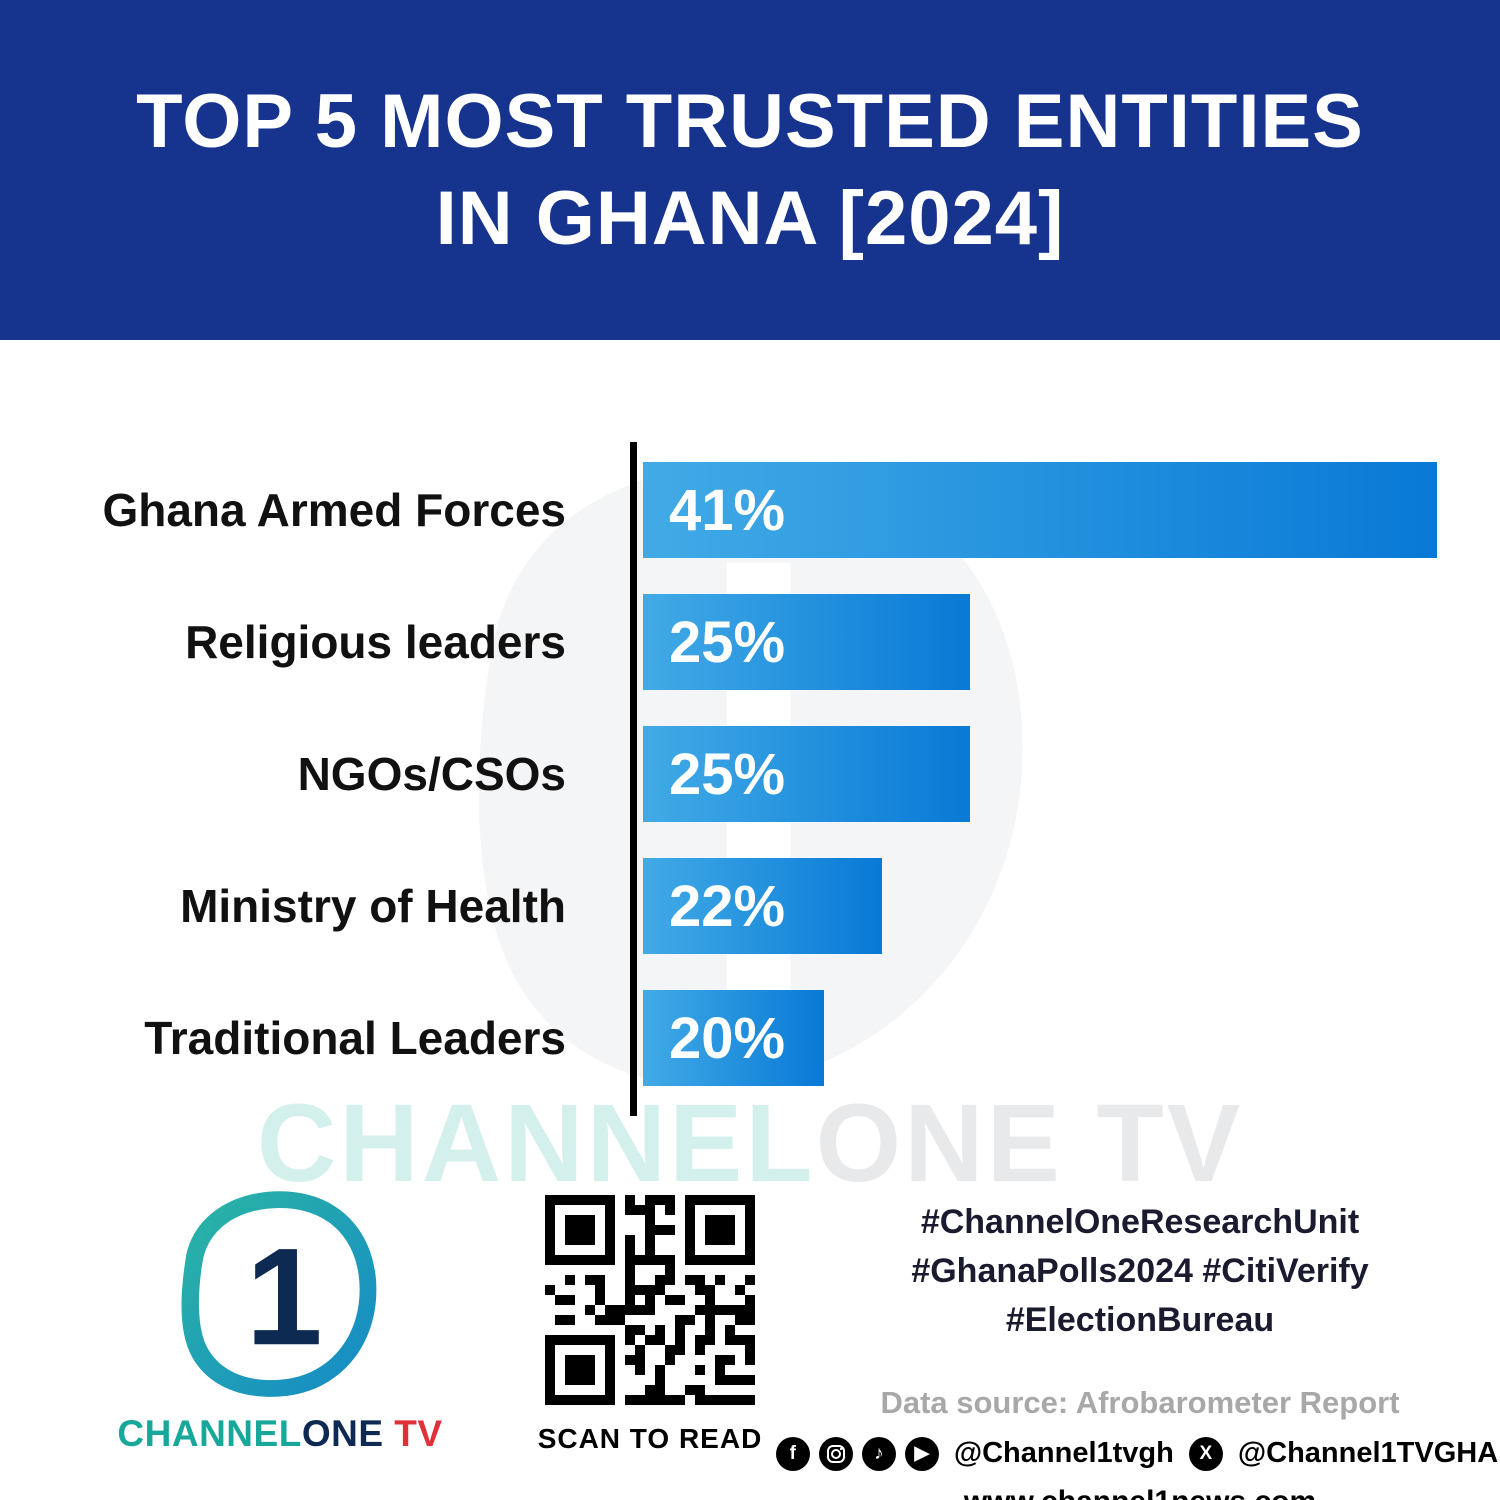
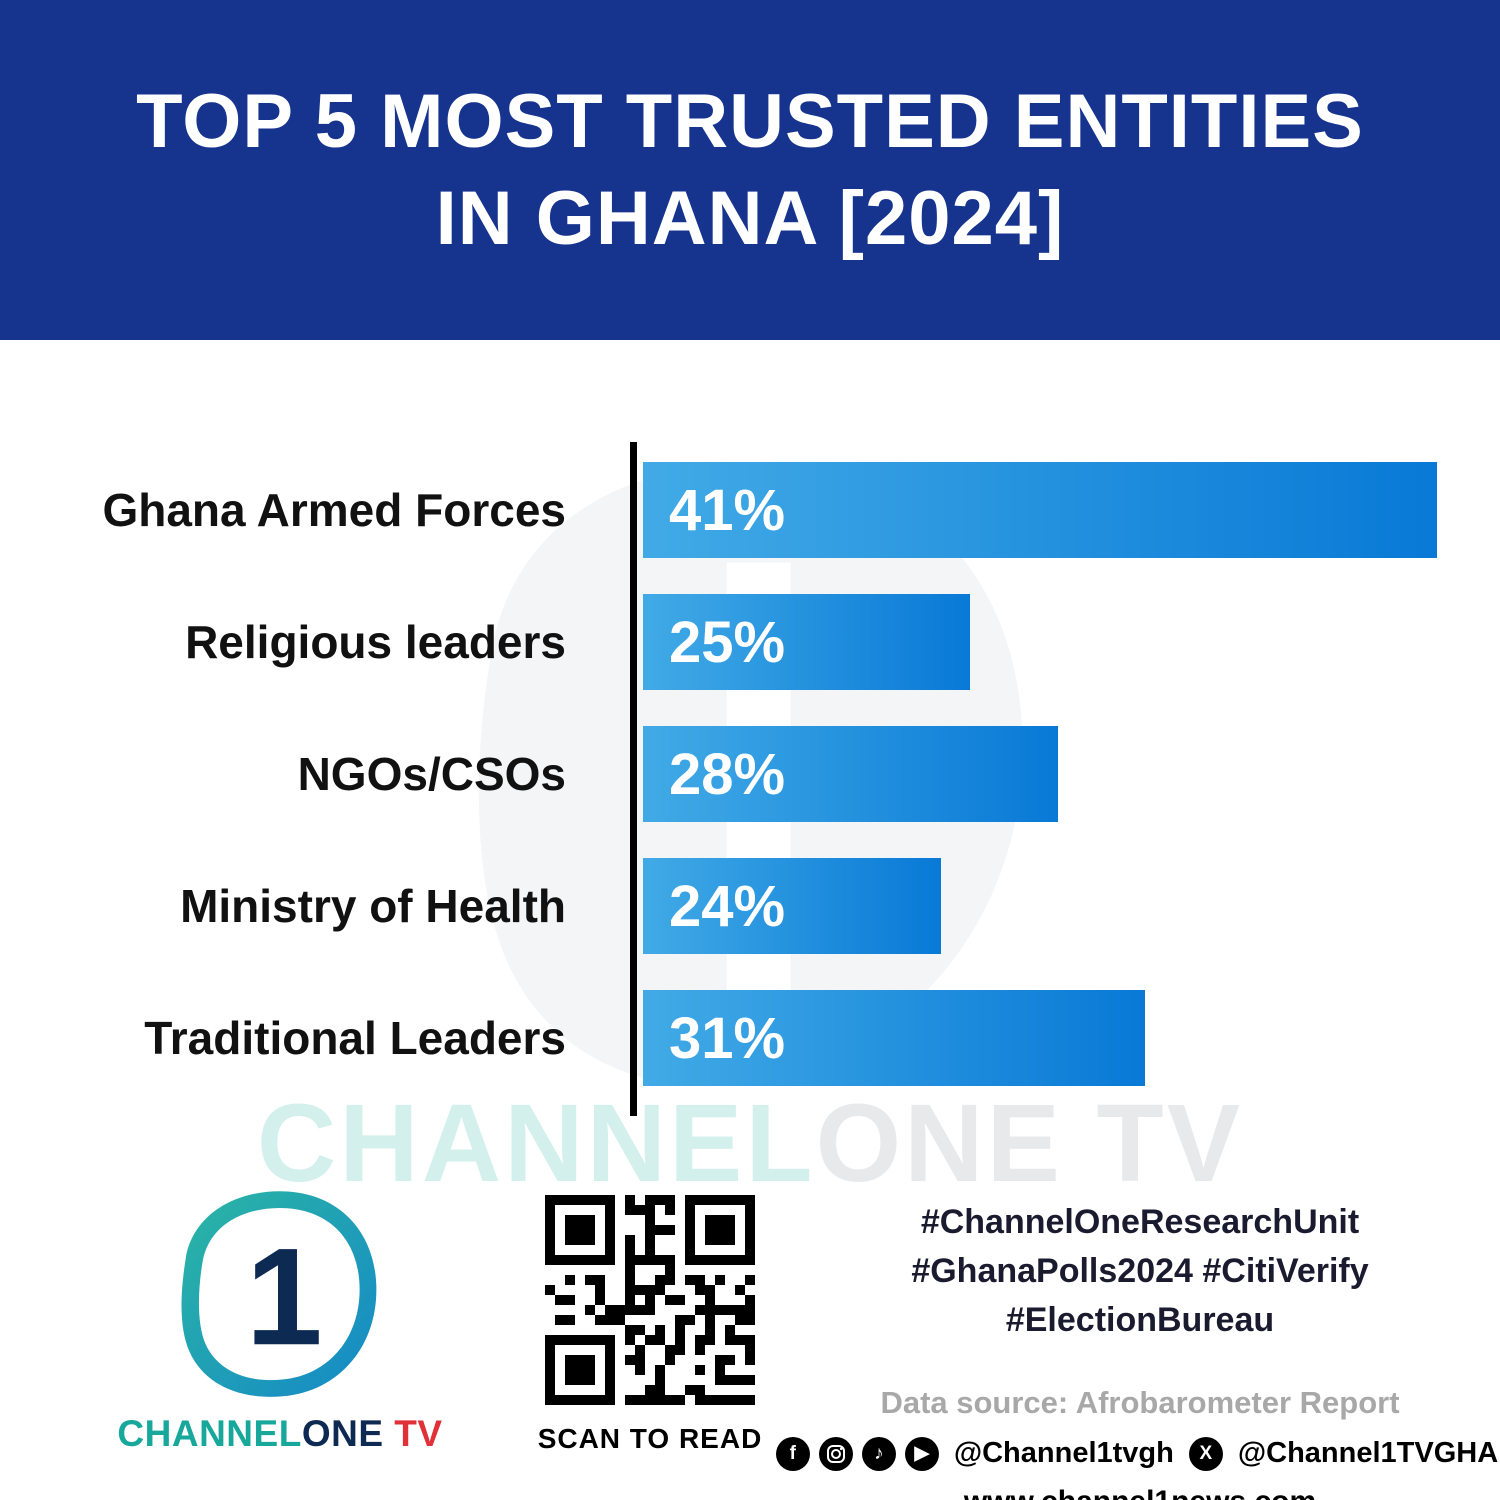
NGOs/CSOs: 25% -> 28%
Ministry of Health: 22% -> 24%
Traditional Leaders: 20% -> 31%
